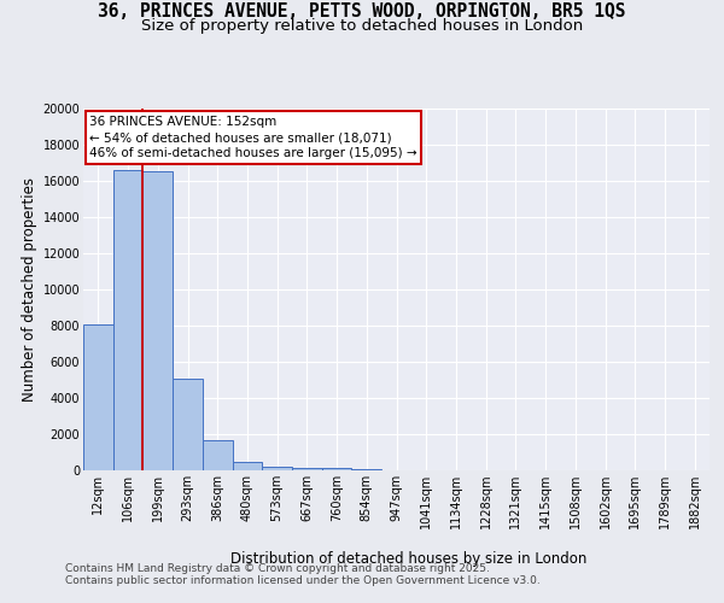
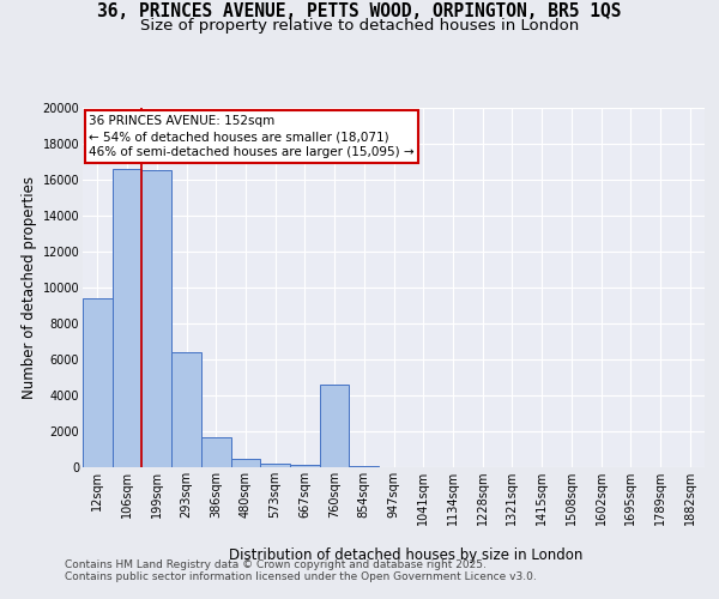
12sqm: 8100 -> 9400
293sqm: 5100 -> 6400
760sqm: 100 -> 4600
